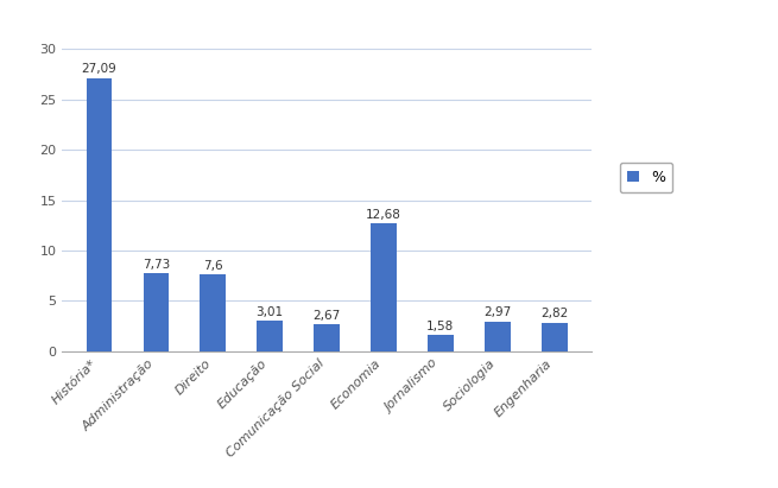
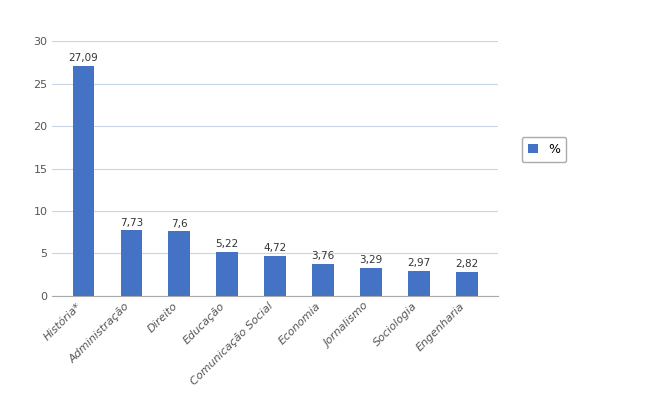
Educação: 3,01 -> 5,22
Comunicação Social: 2,67 -> 4,72
Economia: 12,68 -> 3,76
Jornalismo: 1,58 -> 3,29
